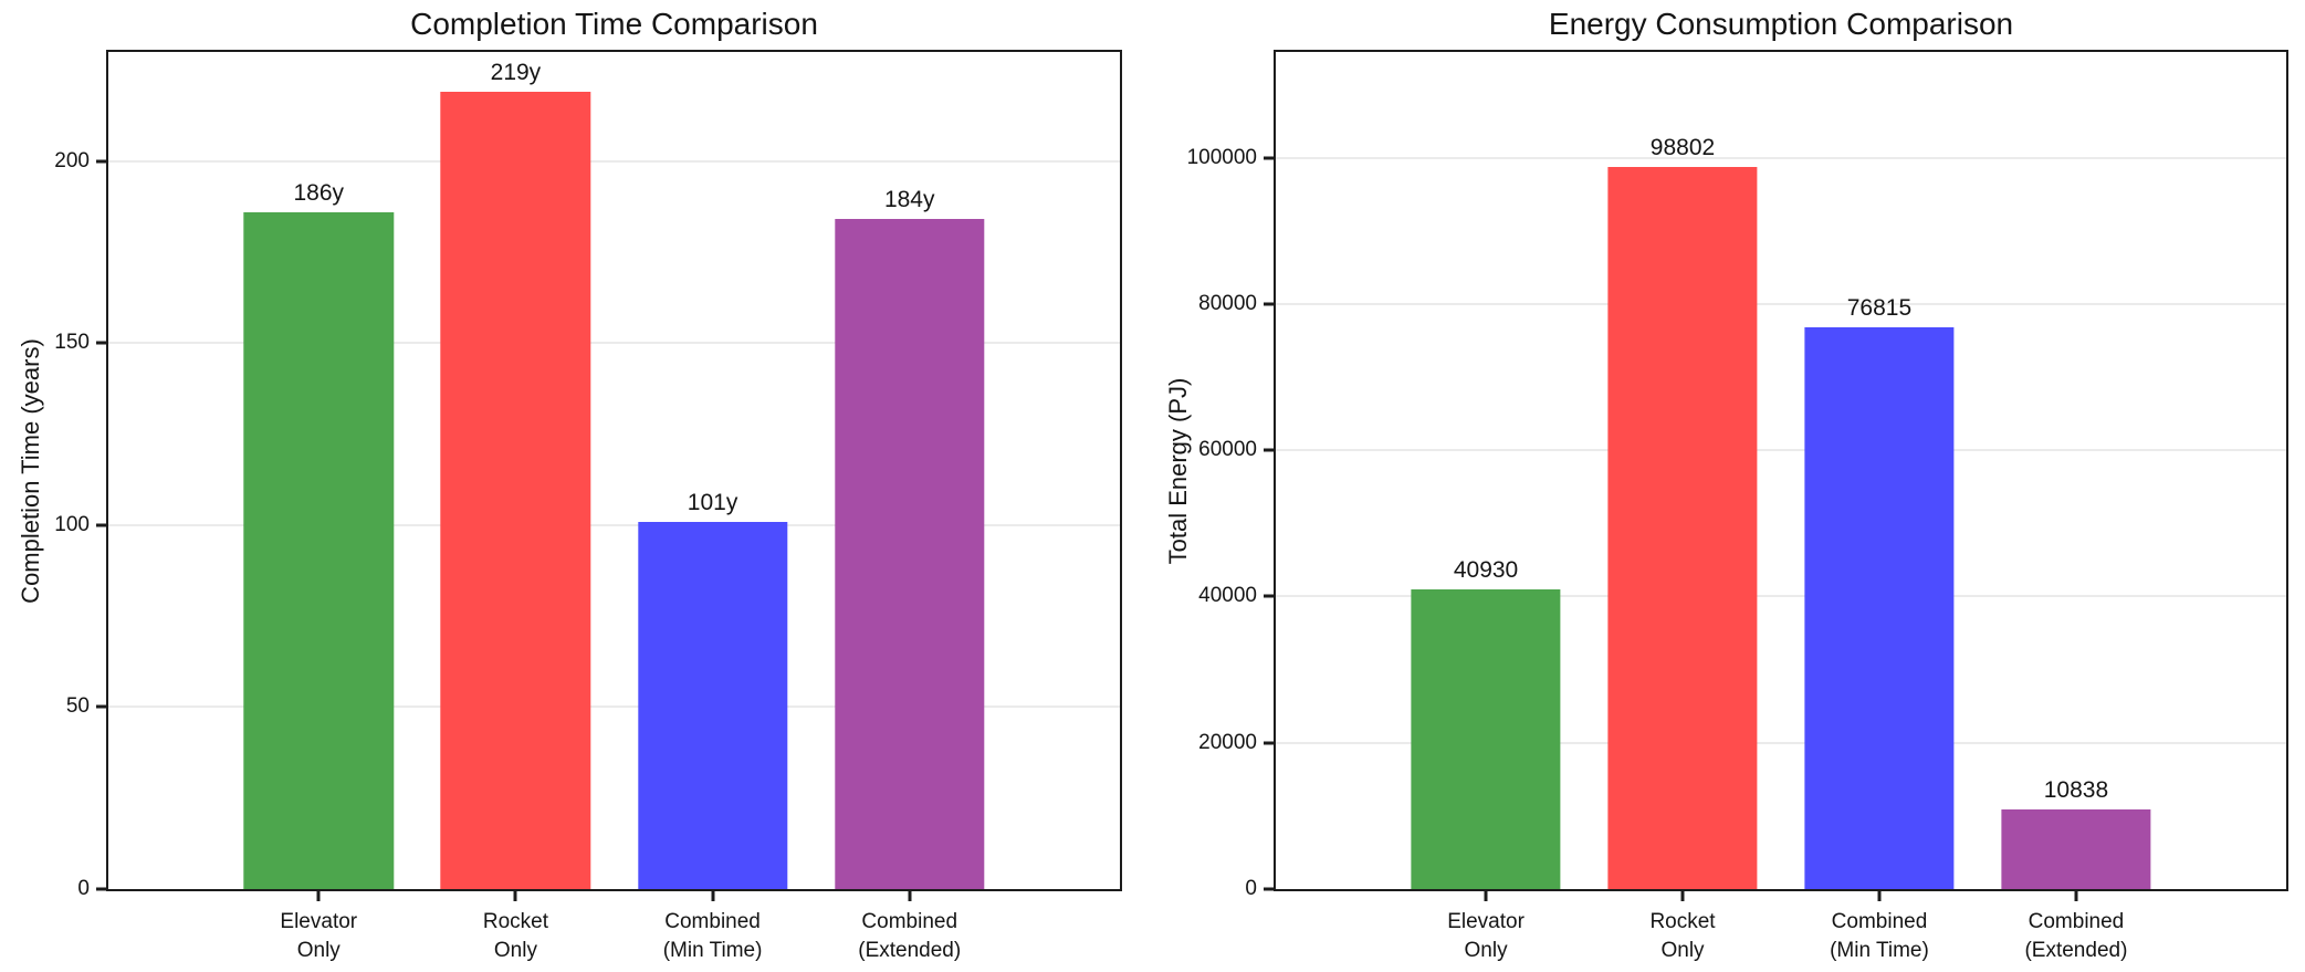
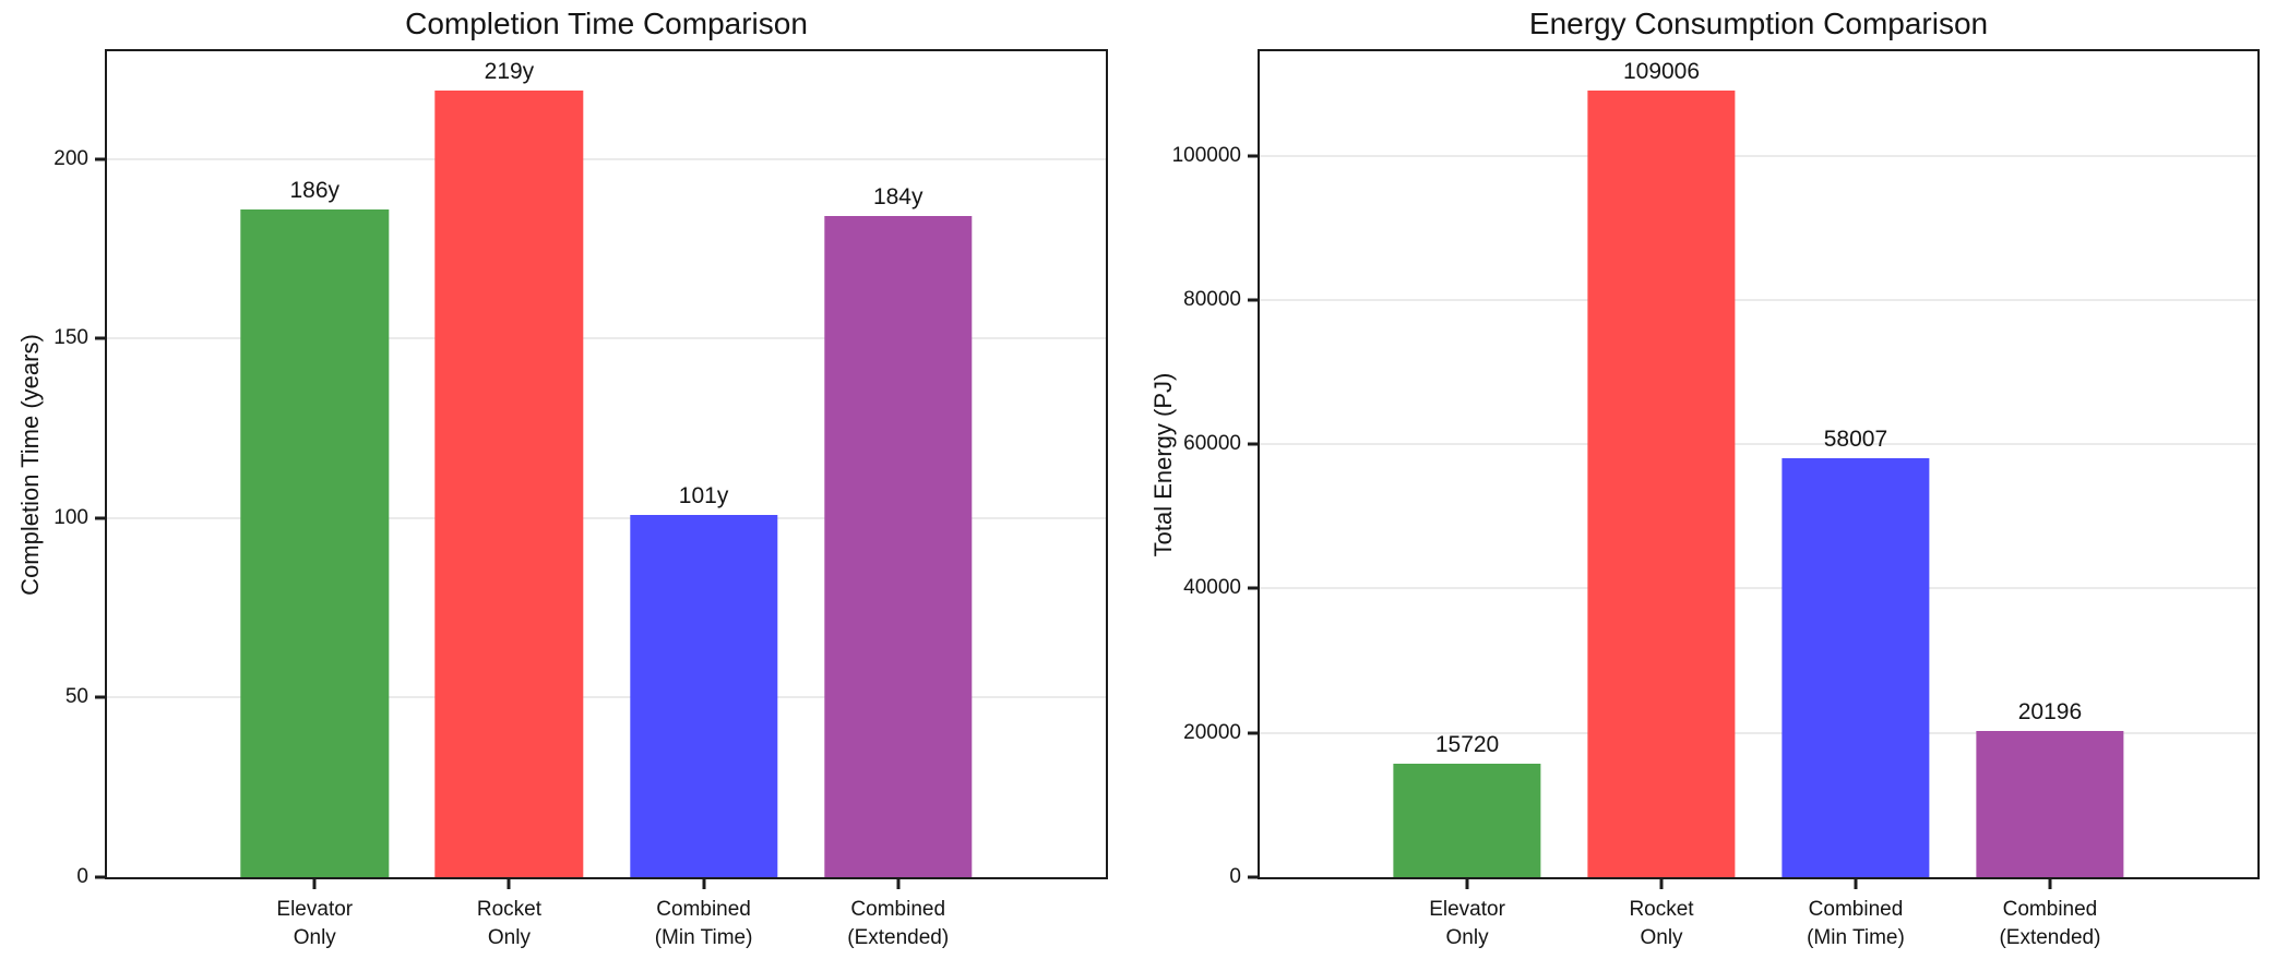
Energy Consumption Comparison/Elevator Only: 40930 -> 15720
Energy Consumption Comparison/Rocket Only: 98802 -> 109006
Energy Consumption Comparison/Combined (Min Time): 76815 -> 58007
Energy Consumption Comparison/Combined (Extended): 10838 -> 20196
